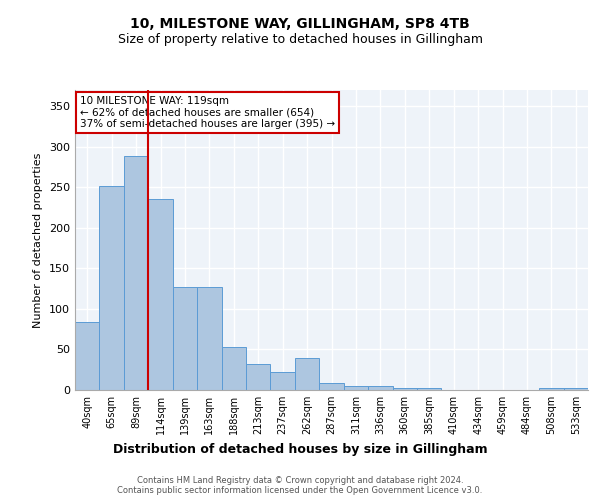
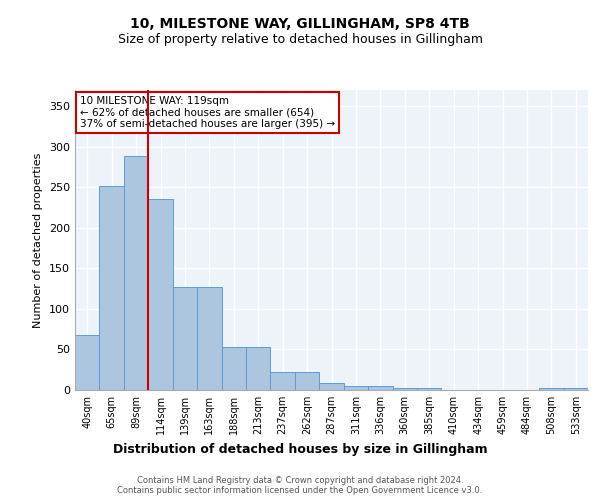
40sqm: 84 -> 68
213sqm: 32 -> 53
262sqm: 40 -> 22
